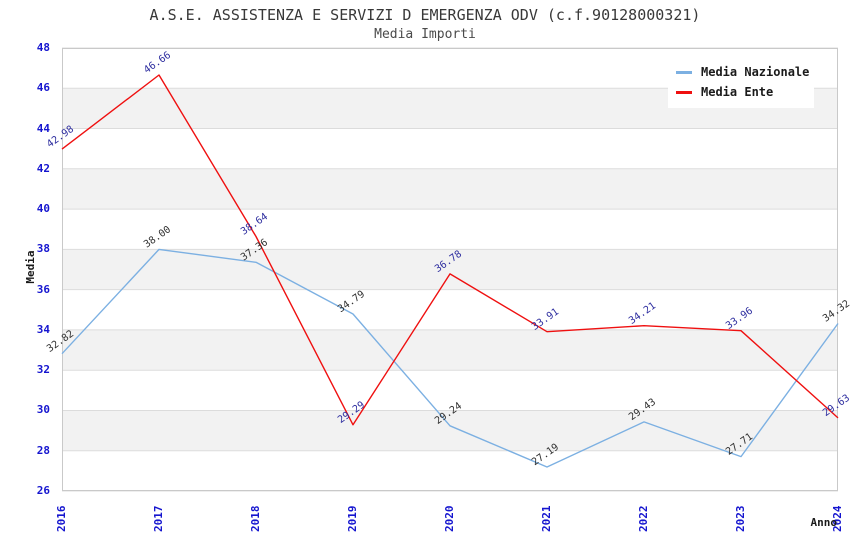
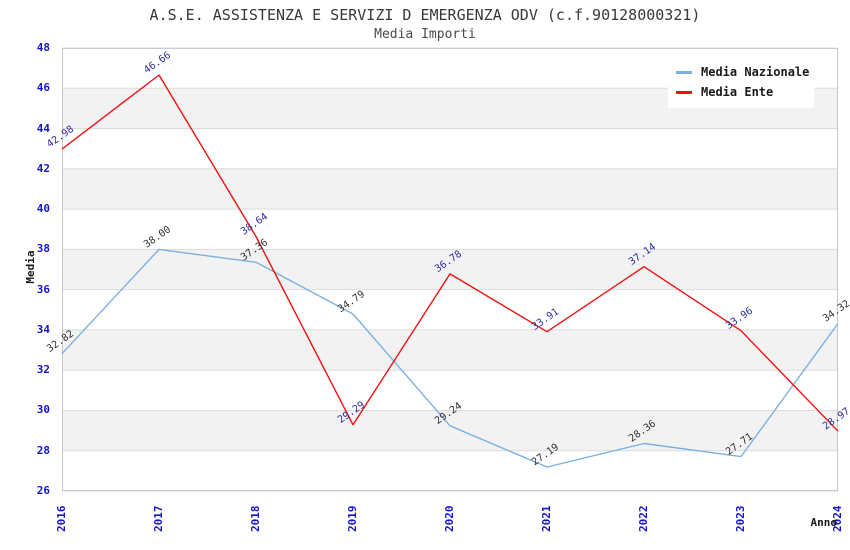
Media Nazionale/2022: 29.43 -> 28.36
Media Ente/2022: 34.21 -> 37.14
Media Ente/2024: 29.63 -> 28.97
